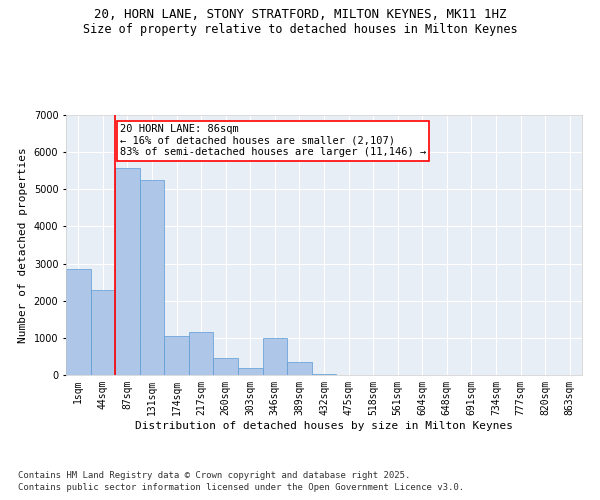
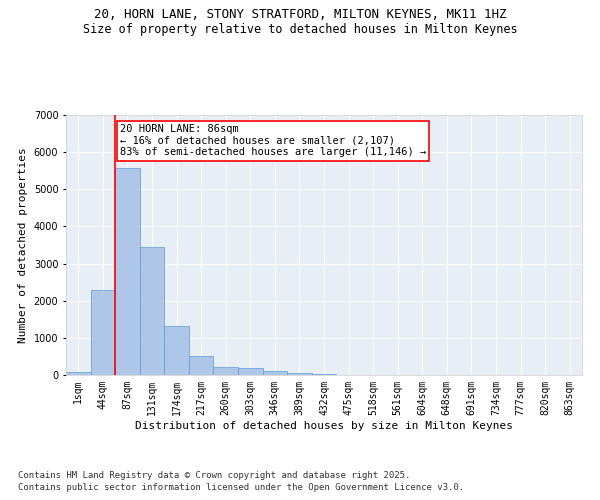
1sqm: 2850 -> 80
131sqm: 5250 -> 3450
174sqm: 1050 -> 1320
217sqm: 1150 -> 510
260sqm: 450 -> 220
346sqm: 1000 -> 100
389sqm: 350 -> 60
